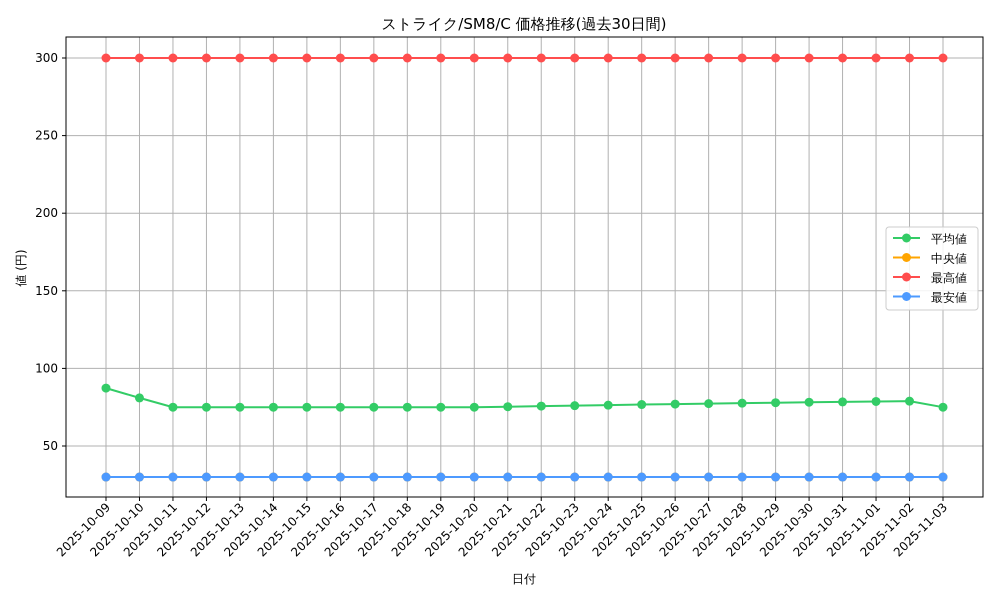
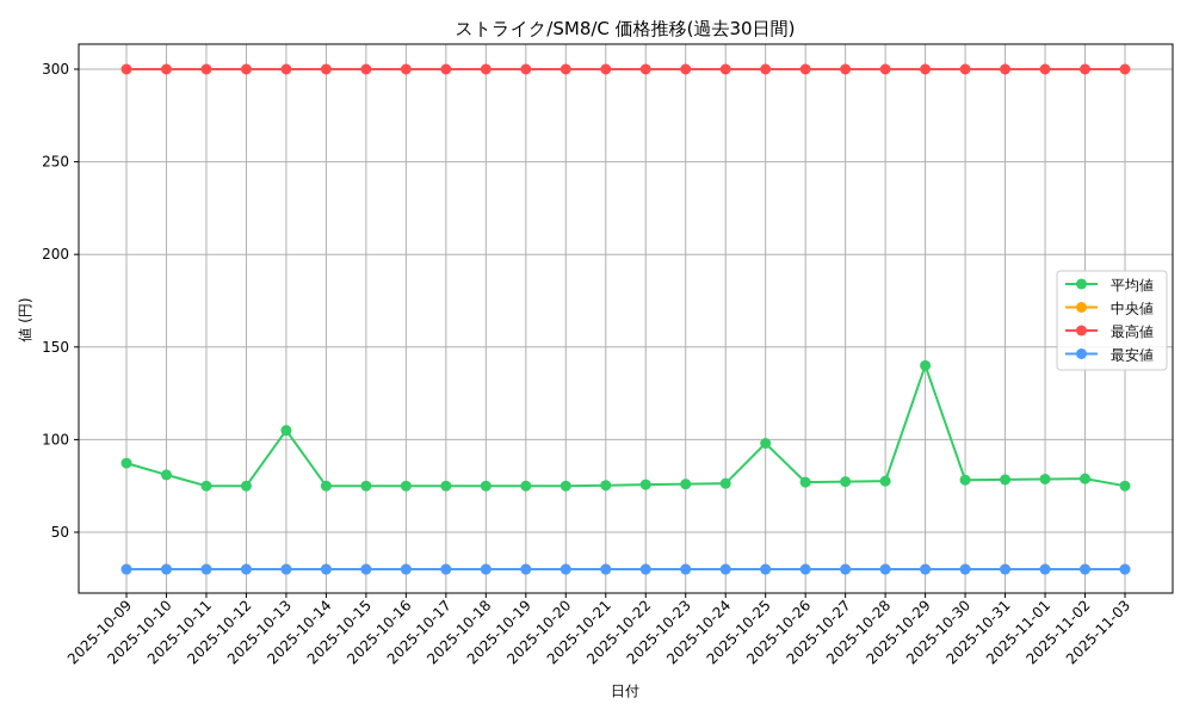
平均値/2025-10-13: 75 -> 105
平均値/2025-10-25: 77 -> 98
平均値/2025-10-29: 78 -> 140
